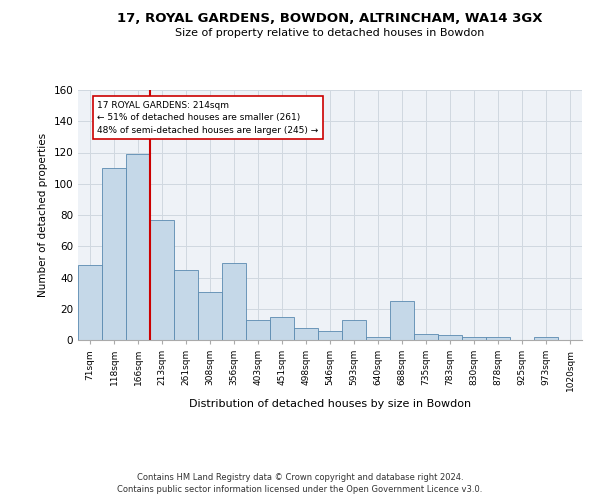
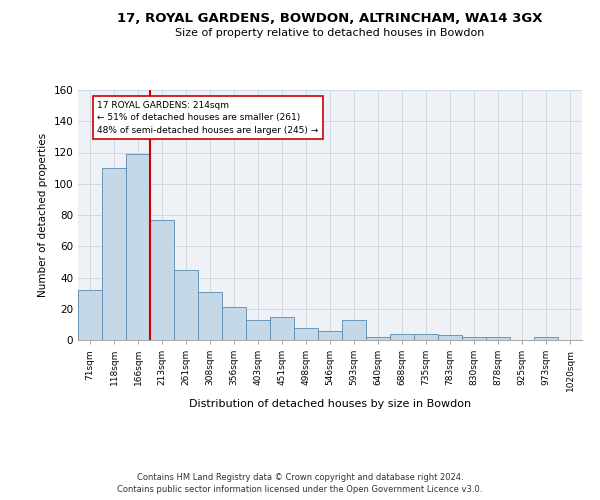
71sqm: 48 -> 32
356sqm: 49 -> 21
688sqm: 25 -> 4
